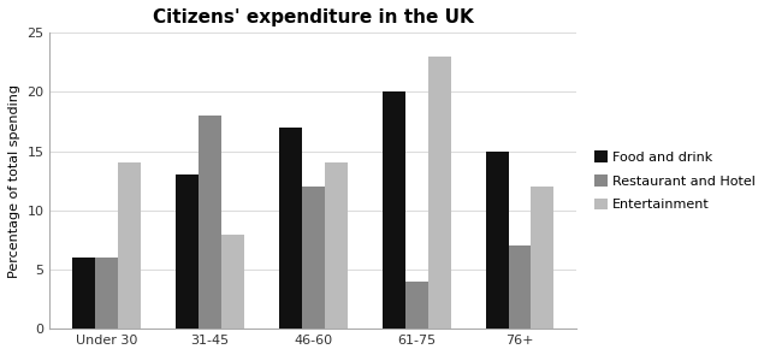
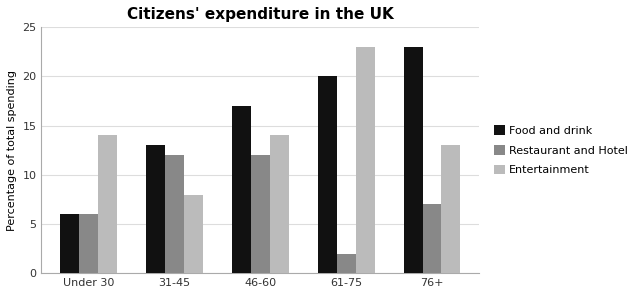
Restaurant and Hotel/31-45: 18 -> 12
Restaurant and Hotel/61-75: 4 -> 2
Food and drink/76+: 15 -> 23
Entertainment/76+: 12 -> 13
